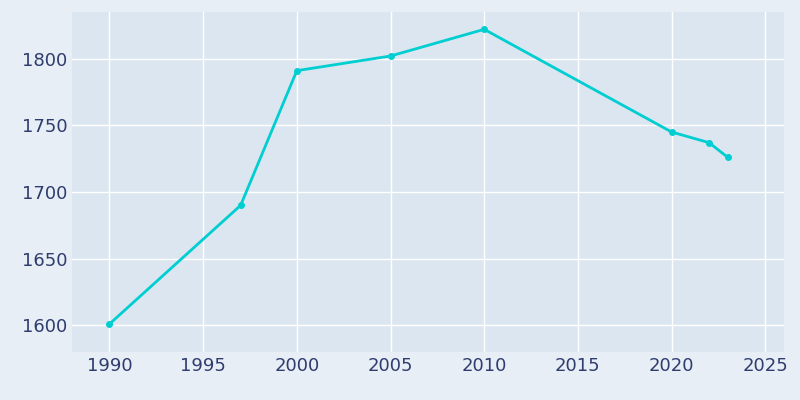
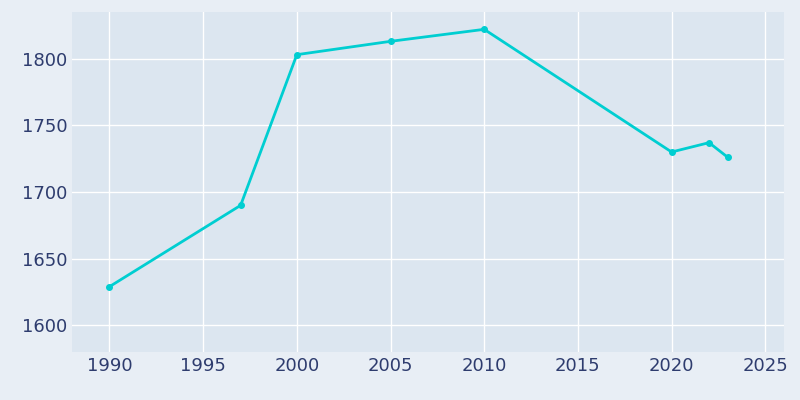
1990: 1601 -> 1629
2000: 1791 -> 1803
2005: 1802 -> 1813
2020: 1745 -> 1730
